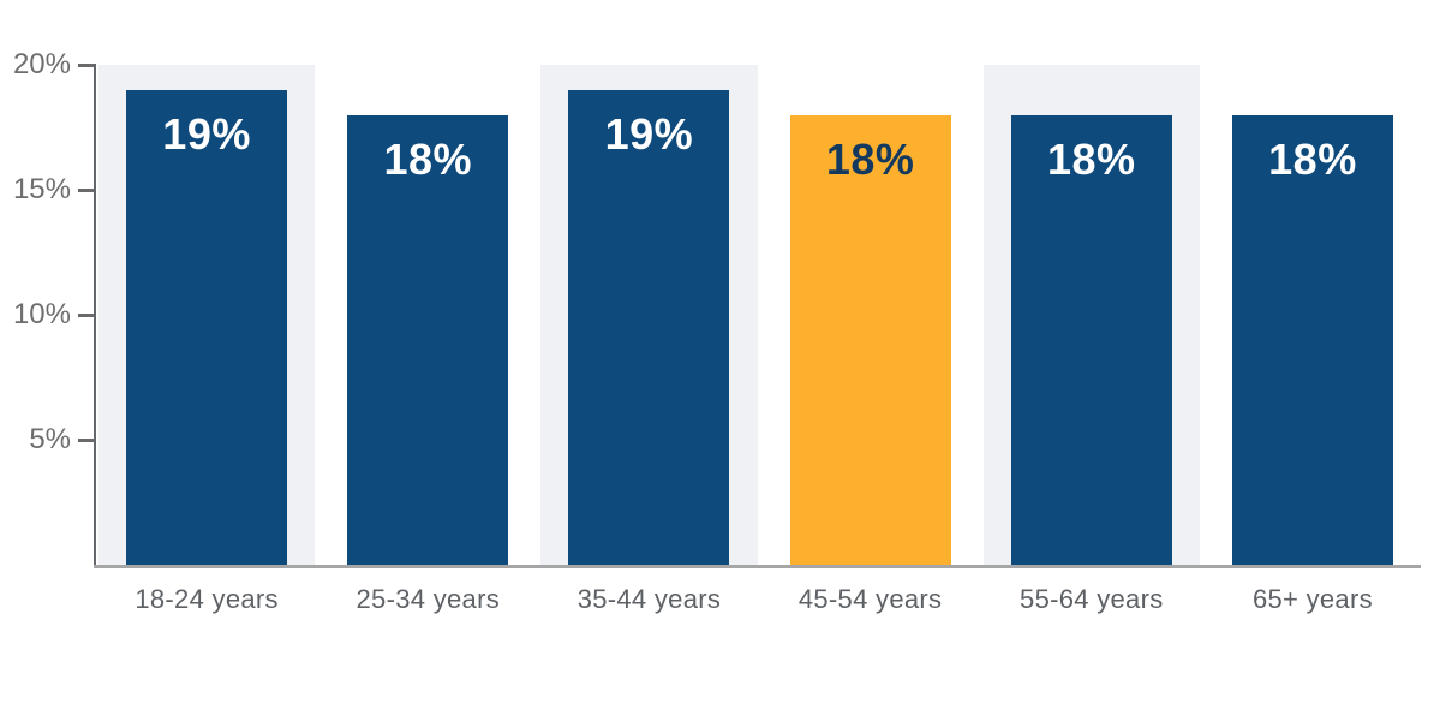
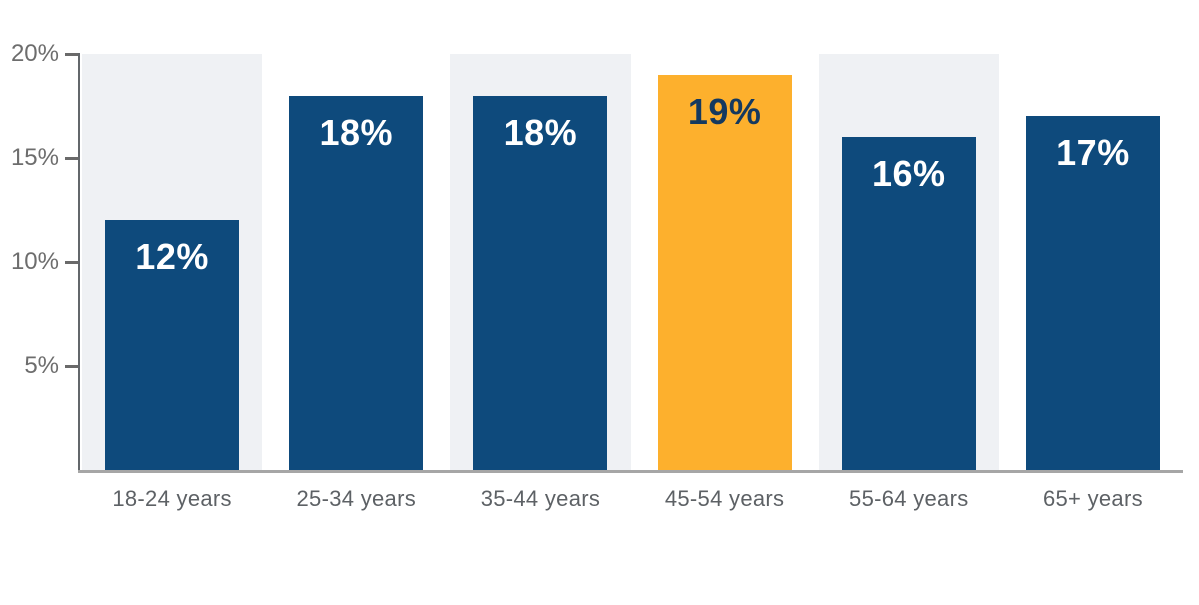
18-24 years: 19% -> 12%
35-44 years: 19% -> 18%
45-54 years: 18% -> 19%
55-64 years: 18% -> 16%
65+ years: 18% -> 17%
